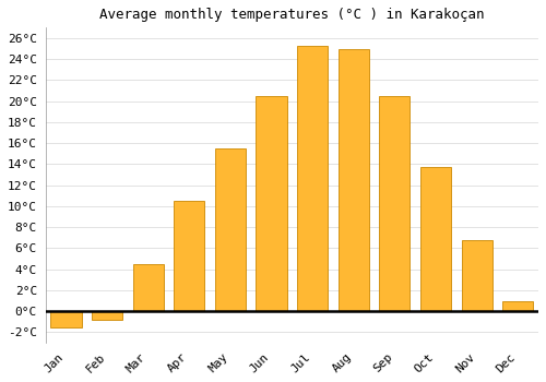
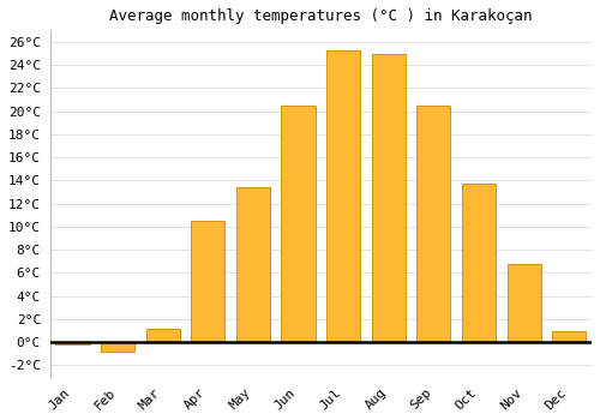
Jan: -1.5°C -> -0.2°C
Mar: 4.5°C -> 1.2°C
May: 15.5°C -> 13.4°C
